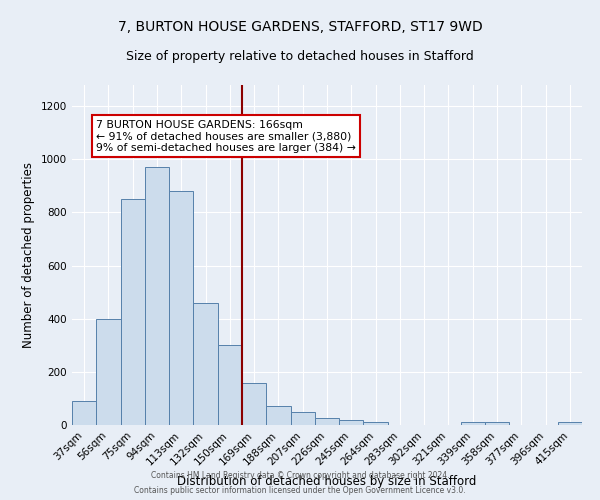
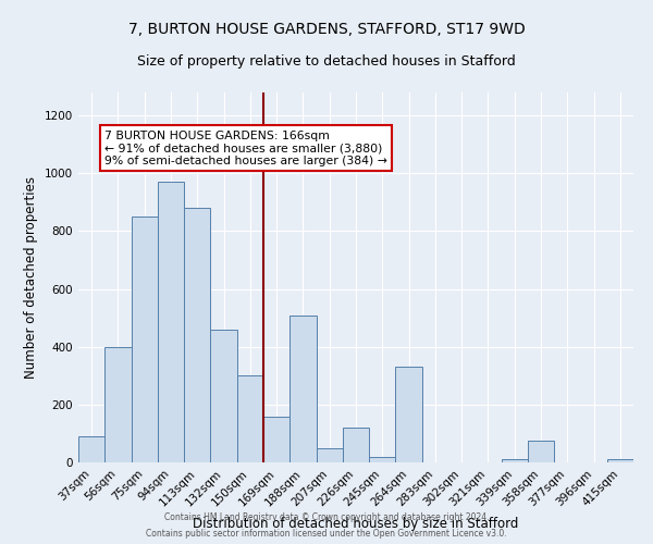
188sqm: 70 -> 510
226sqm: 28 -> 120
264sqm: 10 -> 330
358sqm: 10 -> 75
